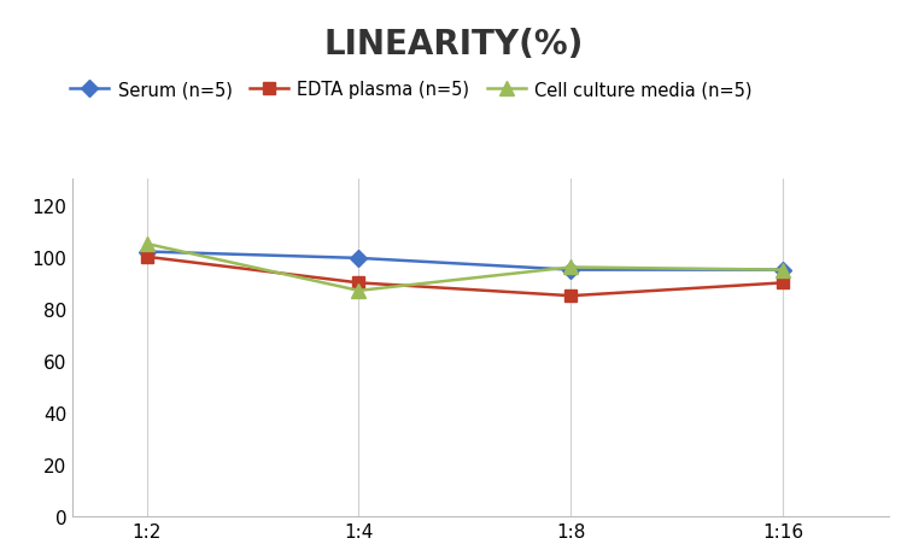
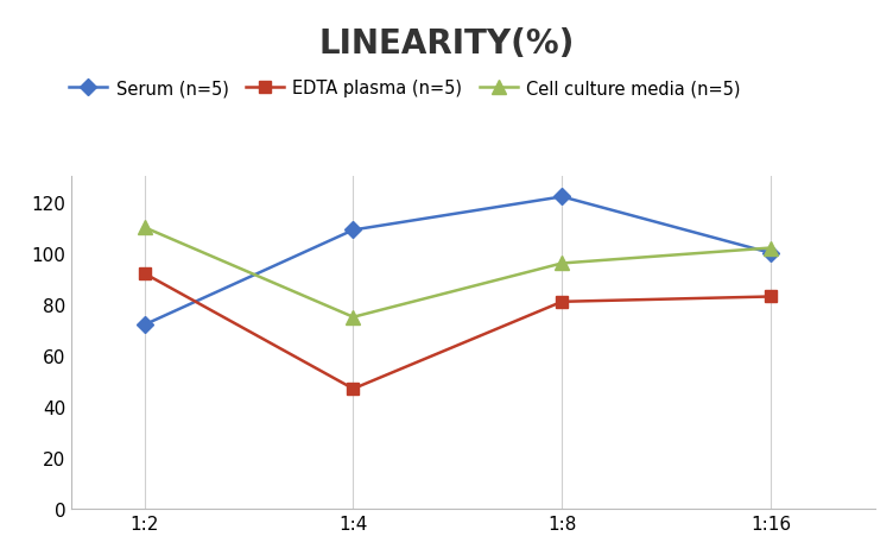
Serum (n=5)/1:2: 102.0 -> 72.0
EDTA plasma (n=5)/1:2: 100 -> 92
Cell culture media (n=5)/1:2: 105 -> 110
Serum (n=5)/1:4: 99.5 -> 109.0
EDTA plasma (n=5)/1:4: 90 -> 47
Cell culture media (n=5)/1:4: 87 -> 75
Serum (n=5)/1:8: 95.0 -> 122.0
EDTA plasma (n=5)/1:8: 85 -> 81
Serum (n=5)/1:16: 95.0 -> 100.0
EDTA plasma (n=5)/1:16: 90 -> 83
Cell culture media (n=5)/1:16: 95 -> 102
